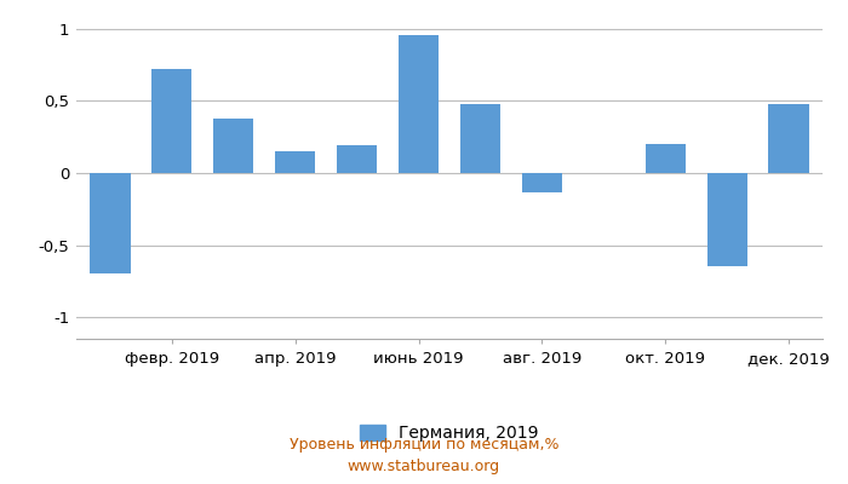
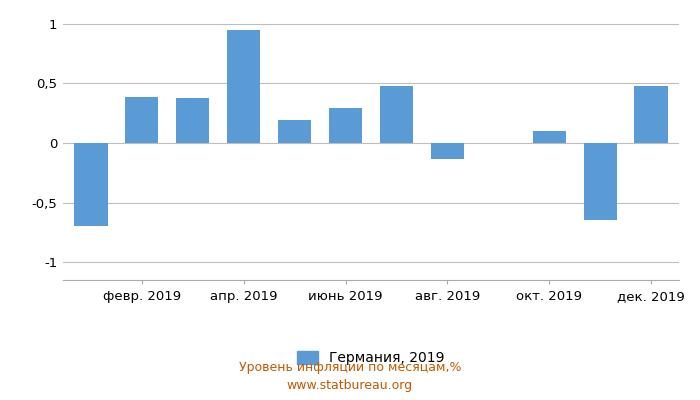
февр. 2019: 0,72 -> 0,39
апр. 2019: 0,15 -> 0,95
июнь 2019: 0,96 -> 0,29
окт. 2019: 0,20 -> 0,10
